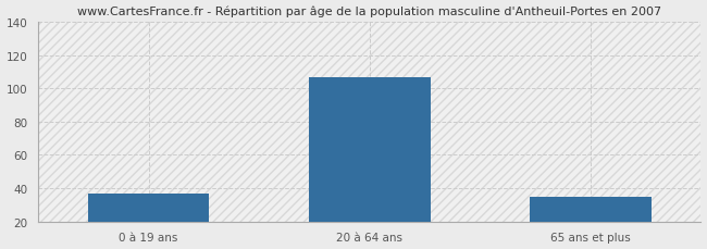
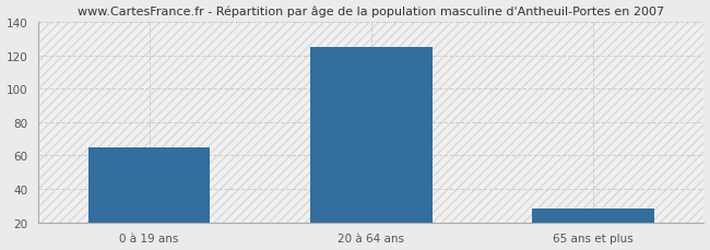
0 à 19 ans: 37 -> 65
20 à 64 ans: 107 -> 125
65 ans et plus: 35 -> 28
